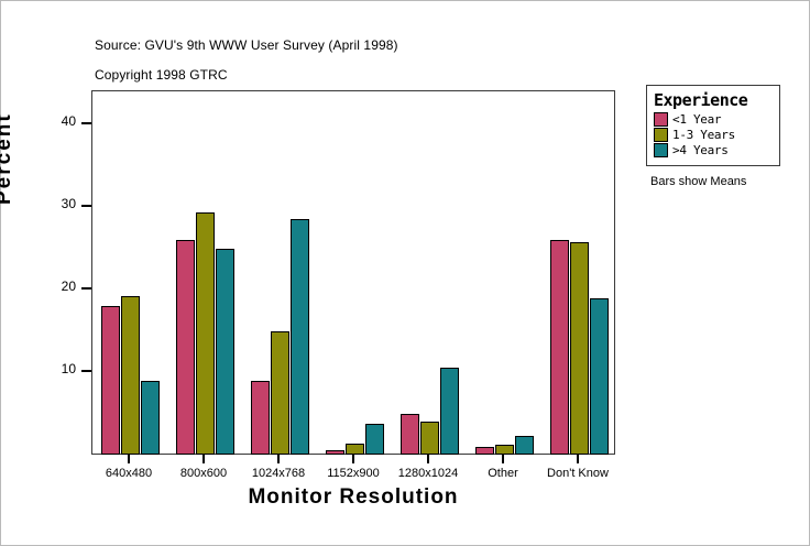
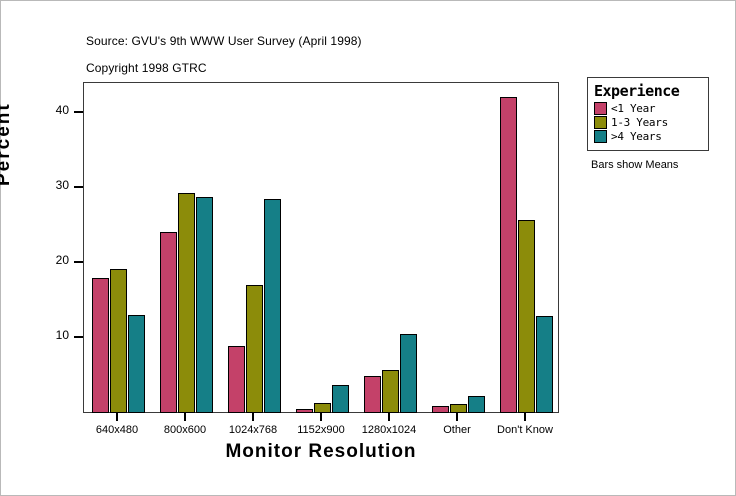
>4 Years/640x480: 9 -> 13
<1 Year/800x600: 26 -> 24
>4 Years/800x600: 25 -> 29
1-3 Years/1024x768: 15 -> 17
1-3 Years/1280x1024: 4 -> 6
<1 Year/Don't Know: 26 -> 42
>4 Years/Don't Know: 19 -> 13
